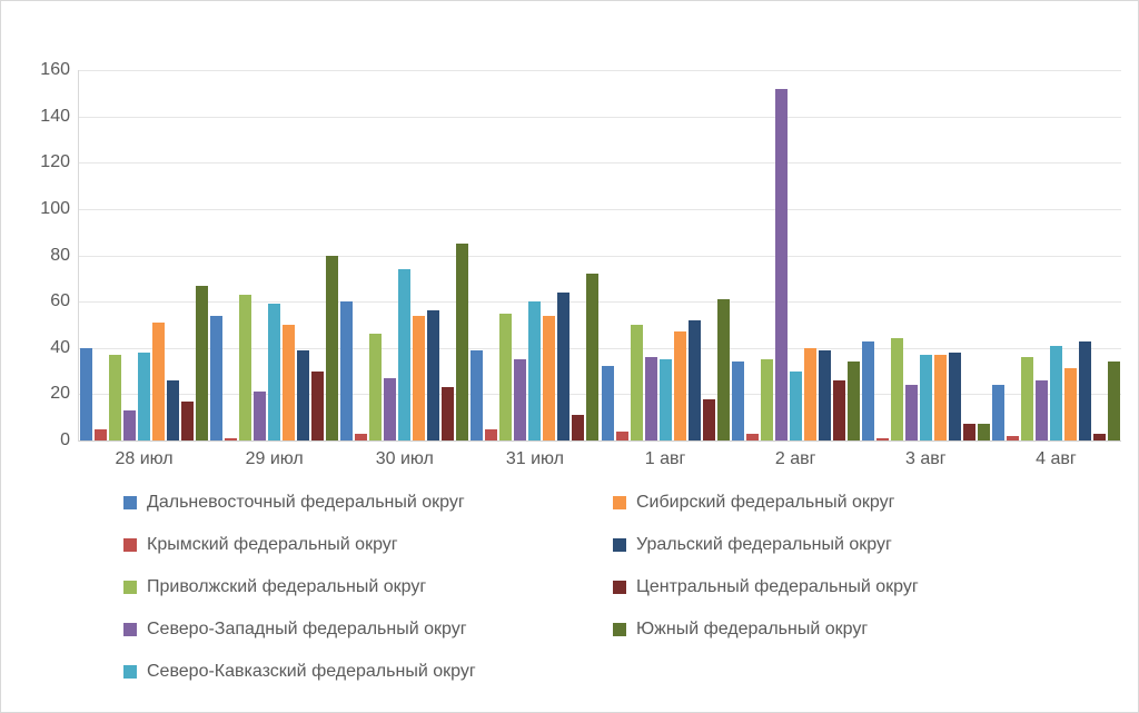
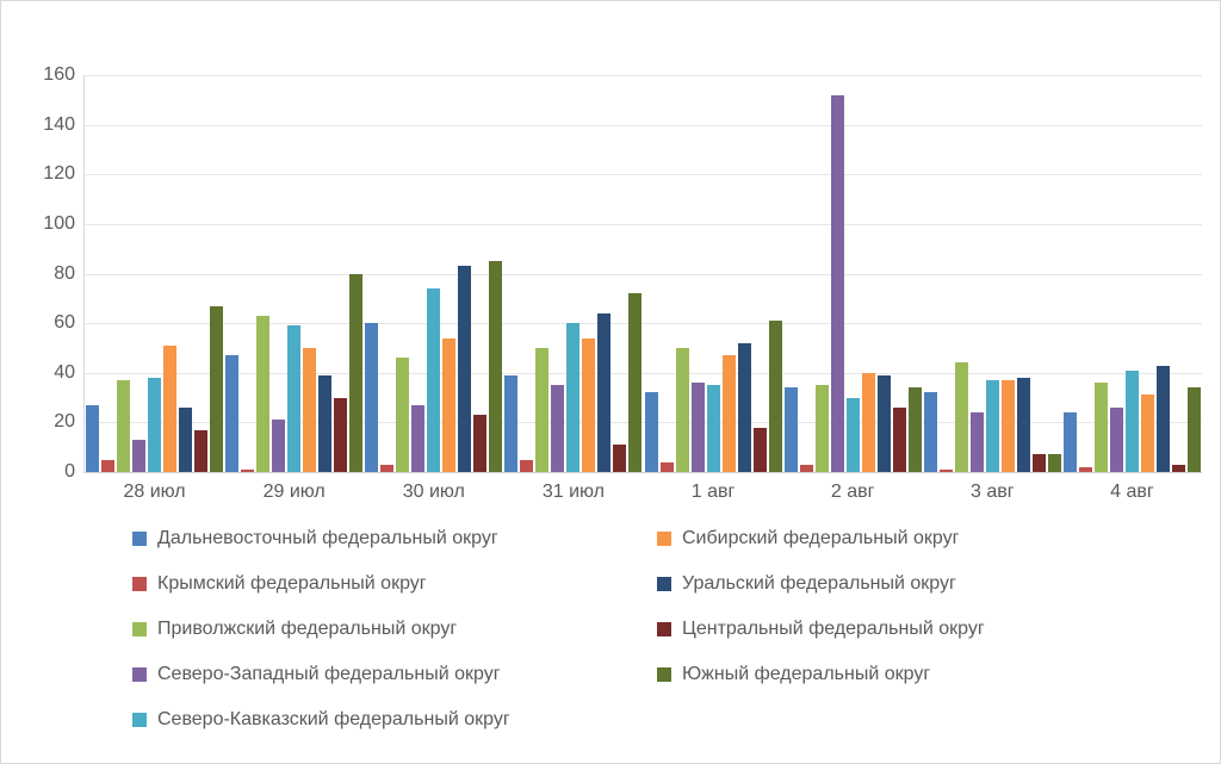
Дальневосточный федеральный округ/28 июл: 40 -> 27
Дальневосточный федеральный округ/29 июл: 54 -> 47
Уральский федеральный округ/30 июл: 56 -> 83
Приволжский федеральный округ/31 июл: 55 -> 50
Дальневосточный федеральный округ/3 авг: 43 -> 32
